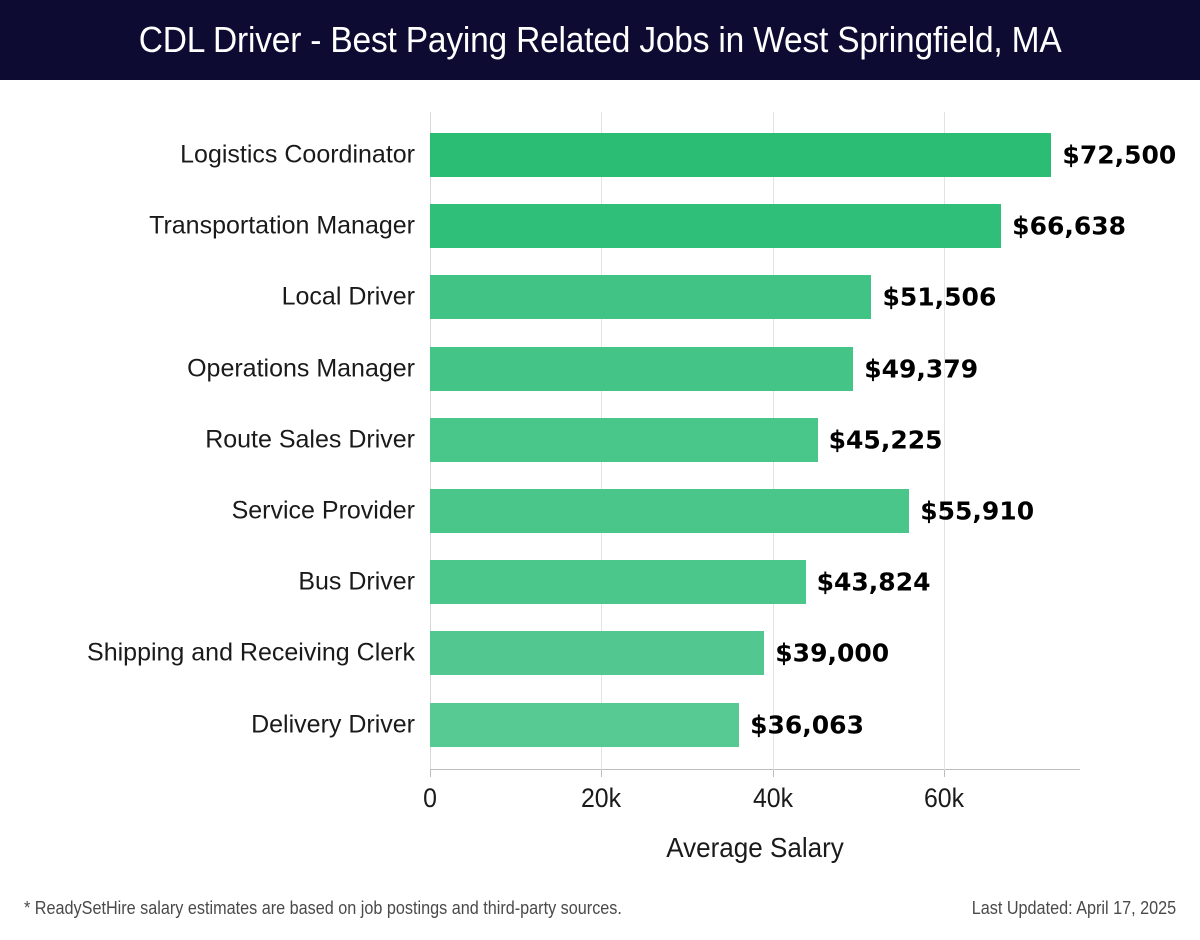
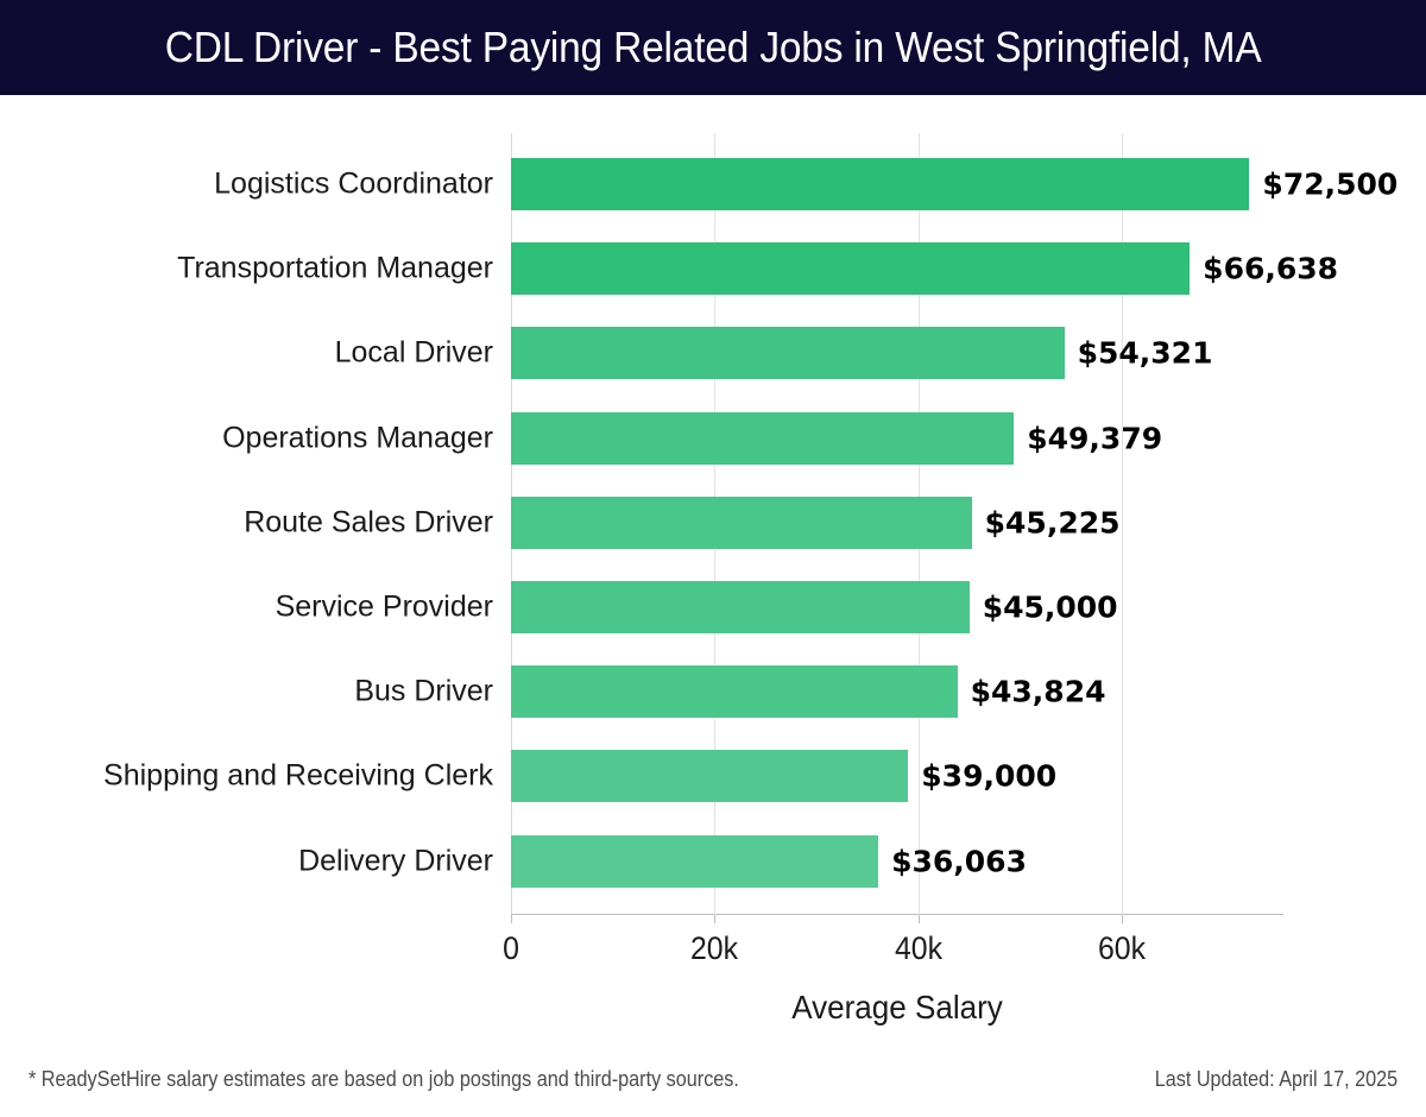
Local Driver: $51,506 -> $54,321
Service Provider: $55,910 -> $45,000
